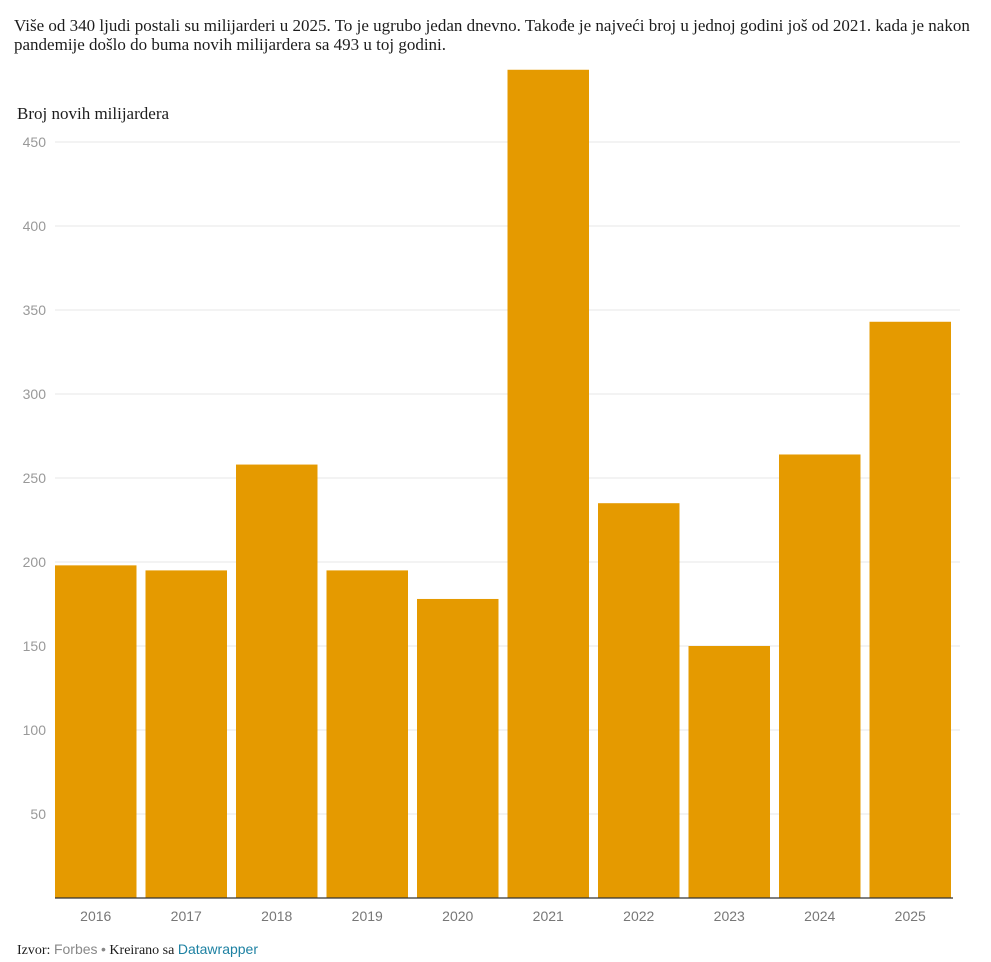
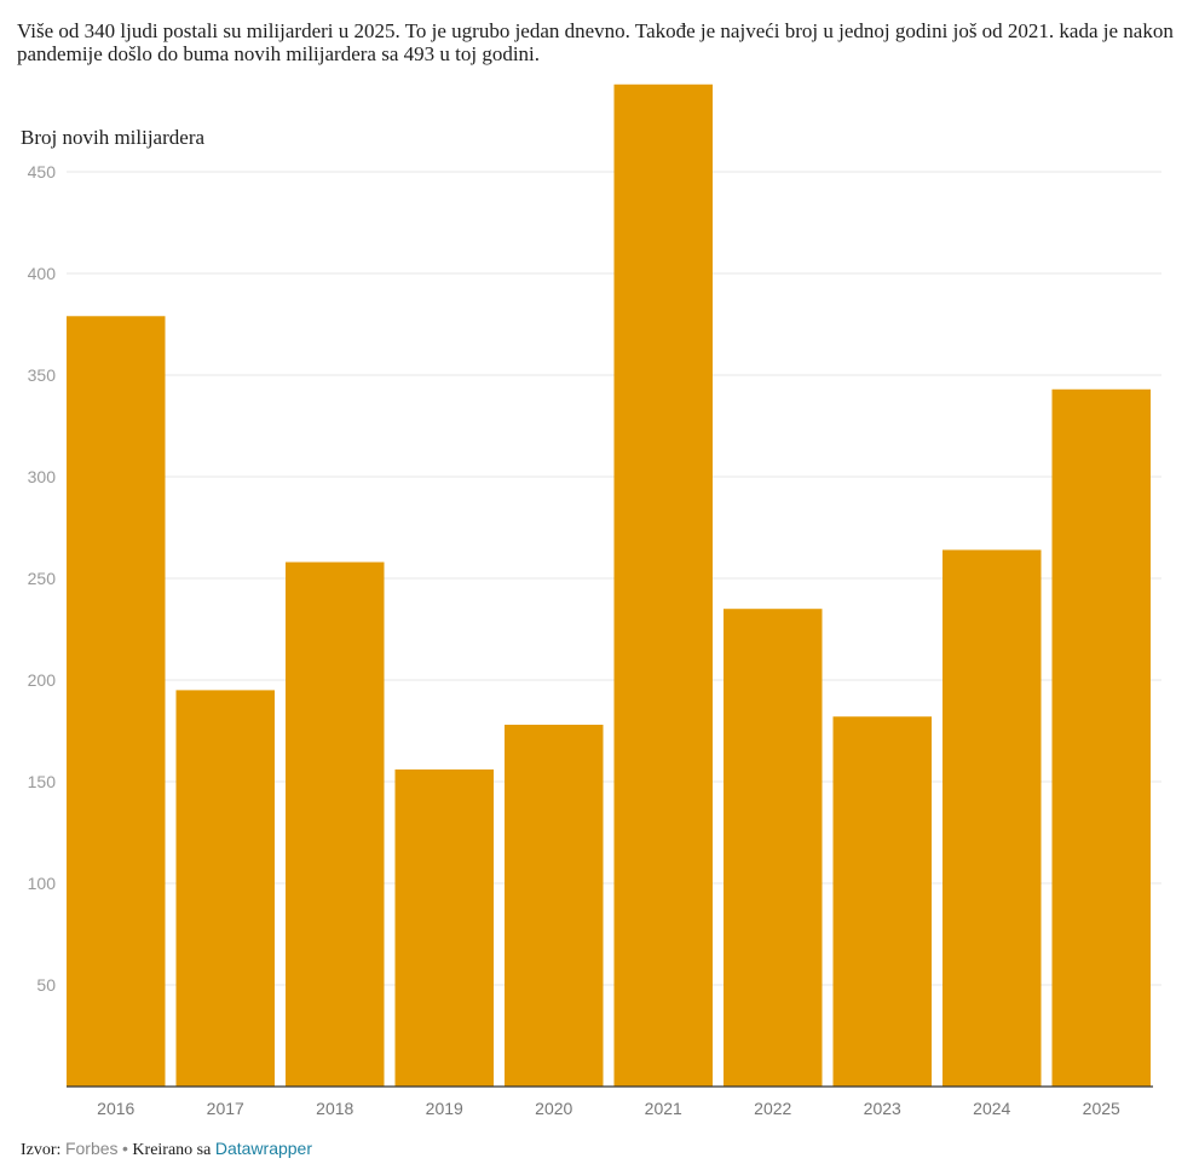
2016: 198 -> 379
2019: 195 -> 156
2023: 150 -> 182
